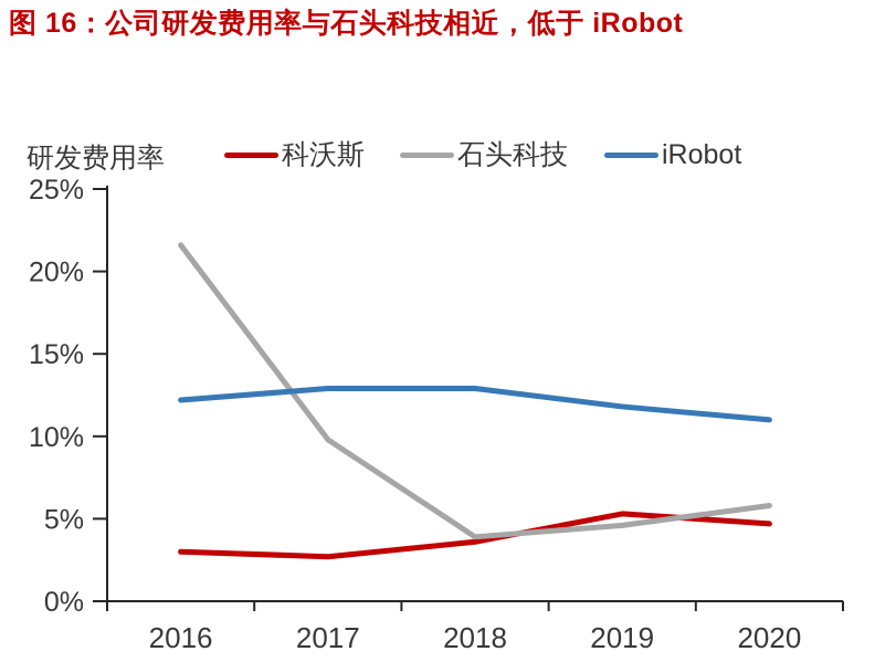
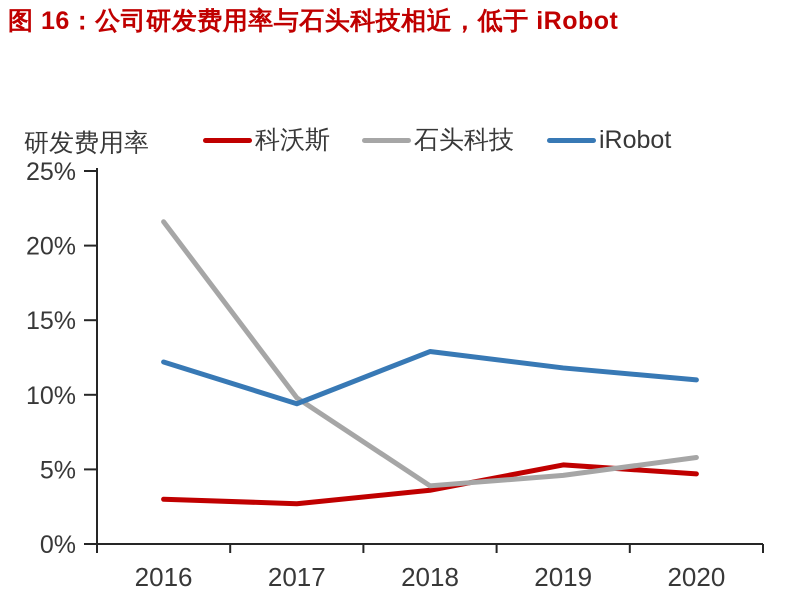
iRobot/2017: 12.9% -> 9.4%
